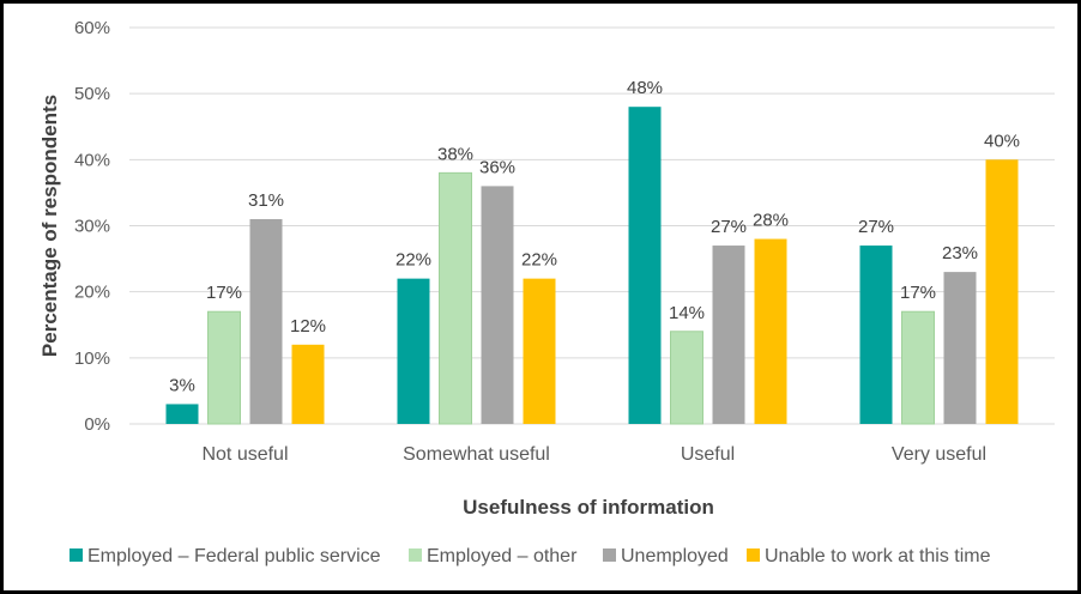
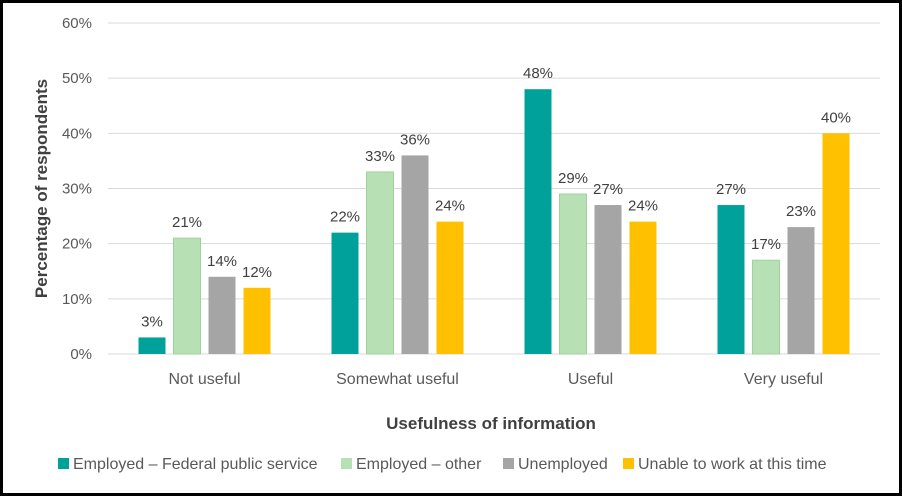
Employed – other/Not useful: 17% -> 21%
Unemployed/Not useful: 31% -> 14%
Employed – other/Somewhat useful: 38% -> 33%
Unable to work at this time/Somewhat useful: 22% -> 24%
Employed – other/Useful: 14% -> 29%
Unable to work at this time/Useful: 28% -> 24%
